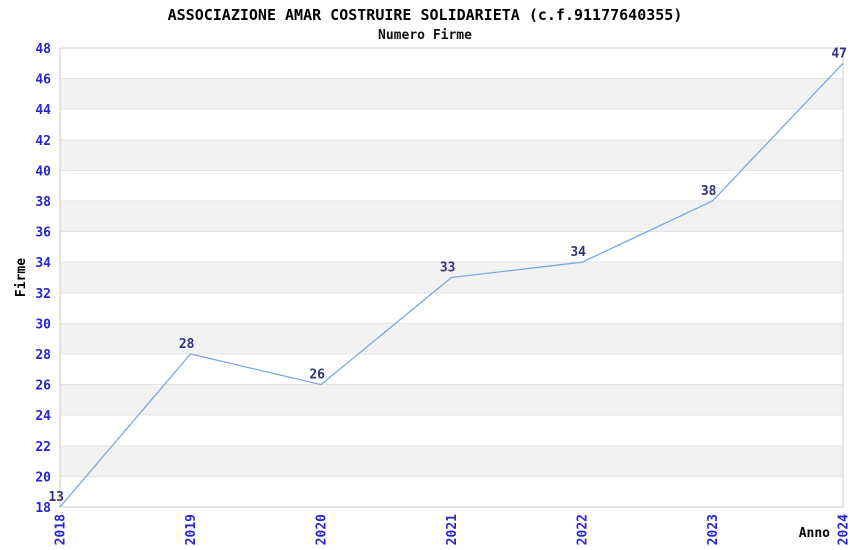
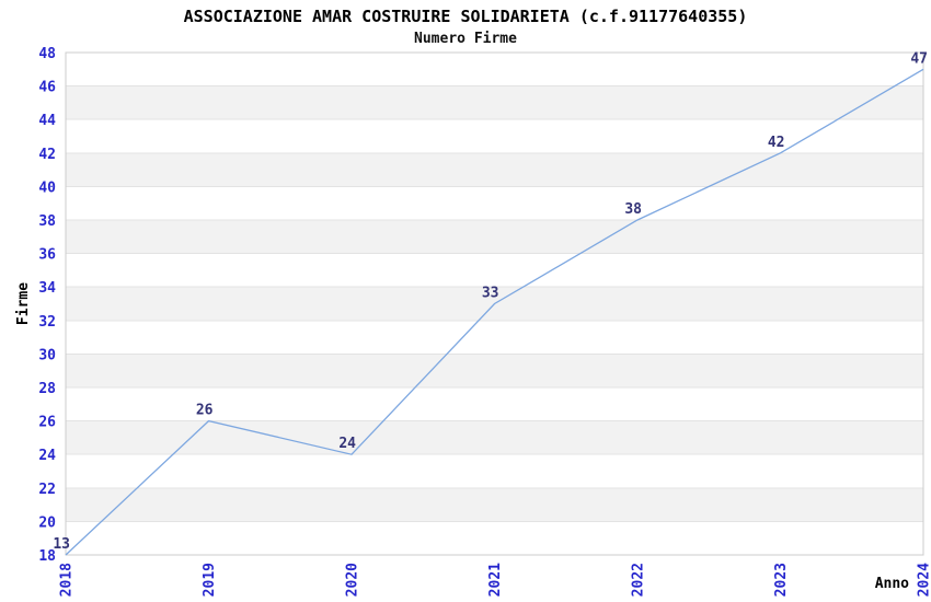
2019: 28 -> 26
2020: 26 -> 24
2022: 34 -> 38
2023: 38 -> 42
